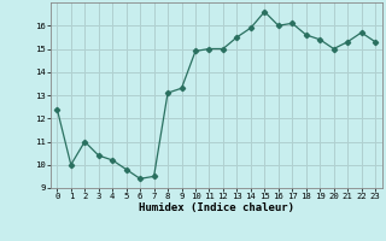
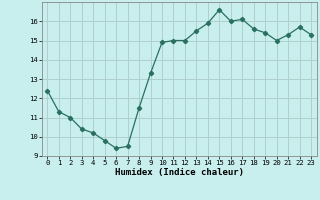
1: 10.0 -> 11.3
8: 13.1 -> 11.5
